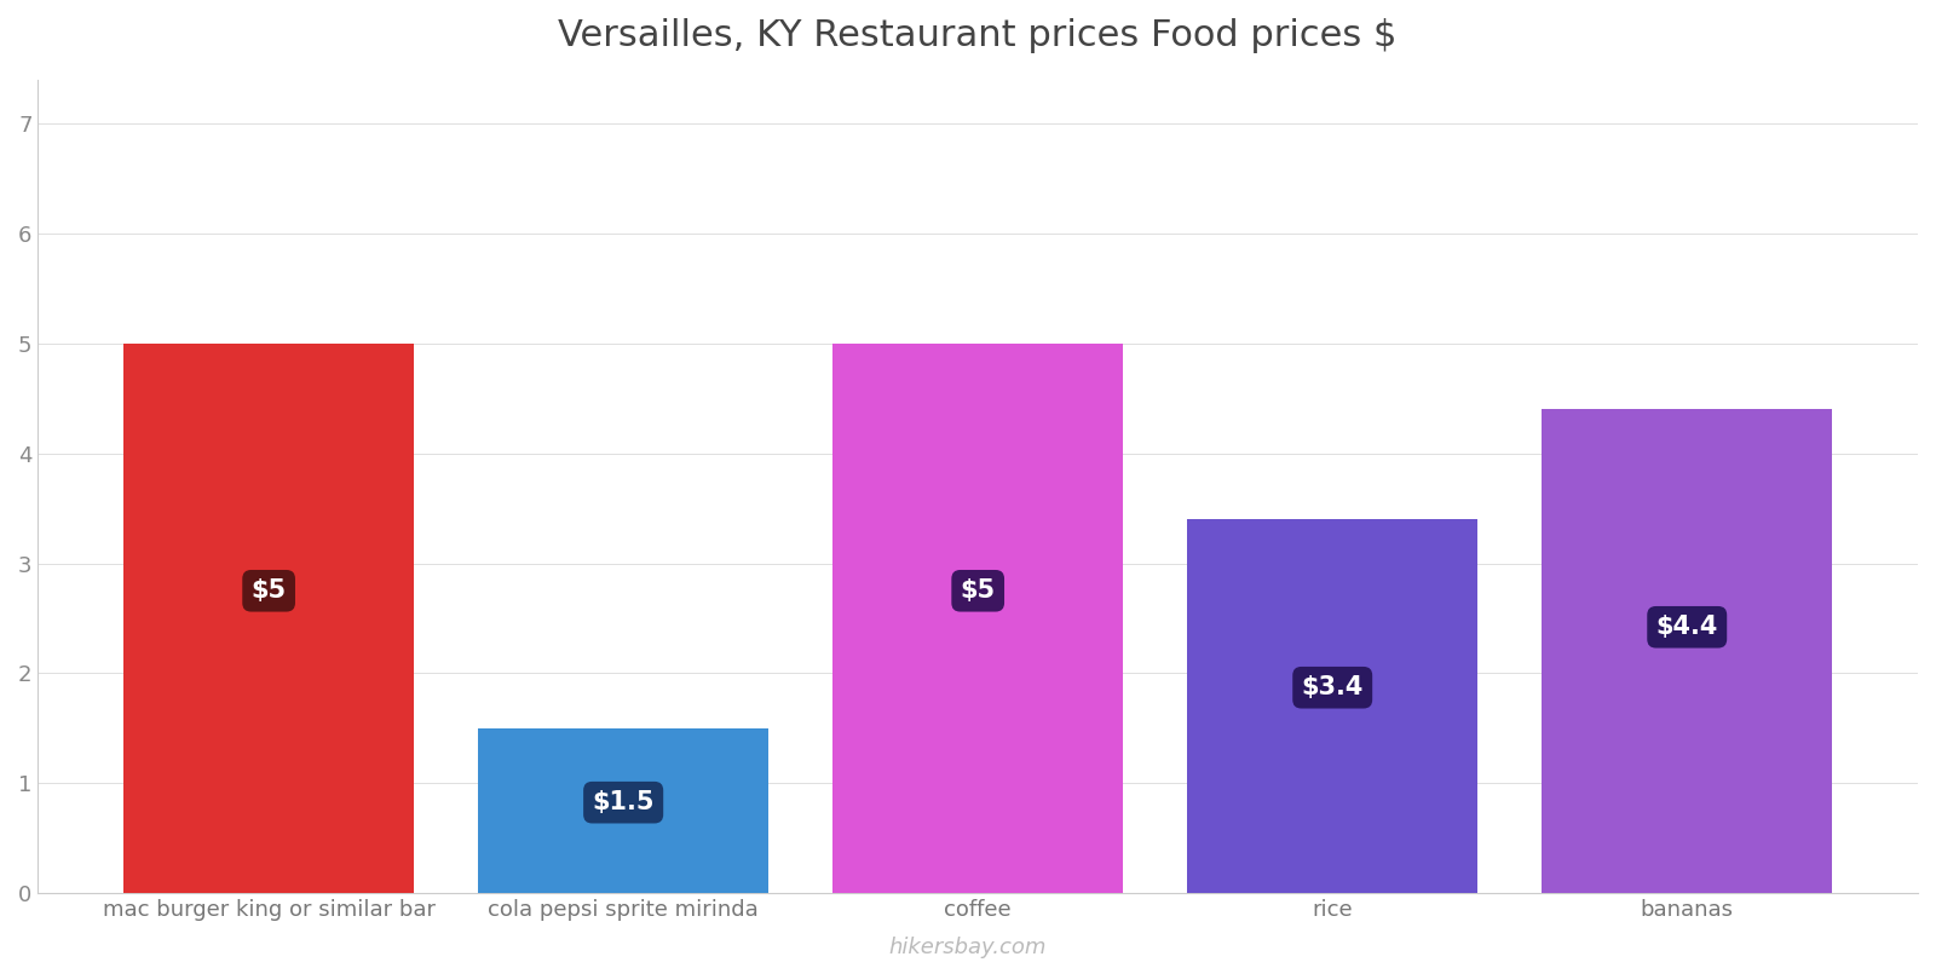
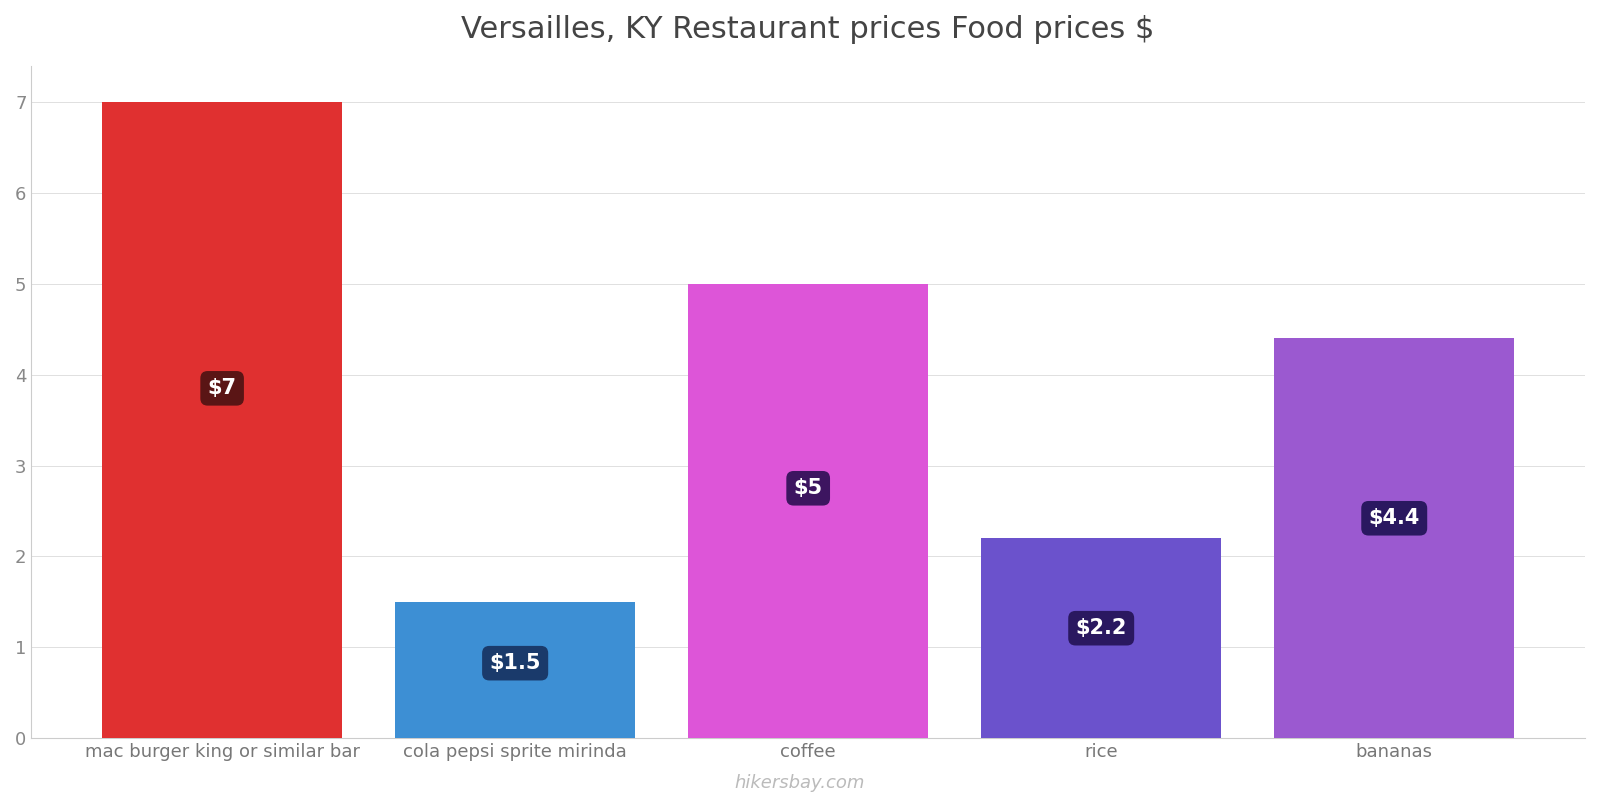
mac burger king or similar bar: $5 -> $7
rice: $3.4 -> $2.2
